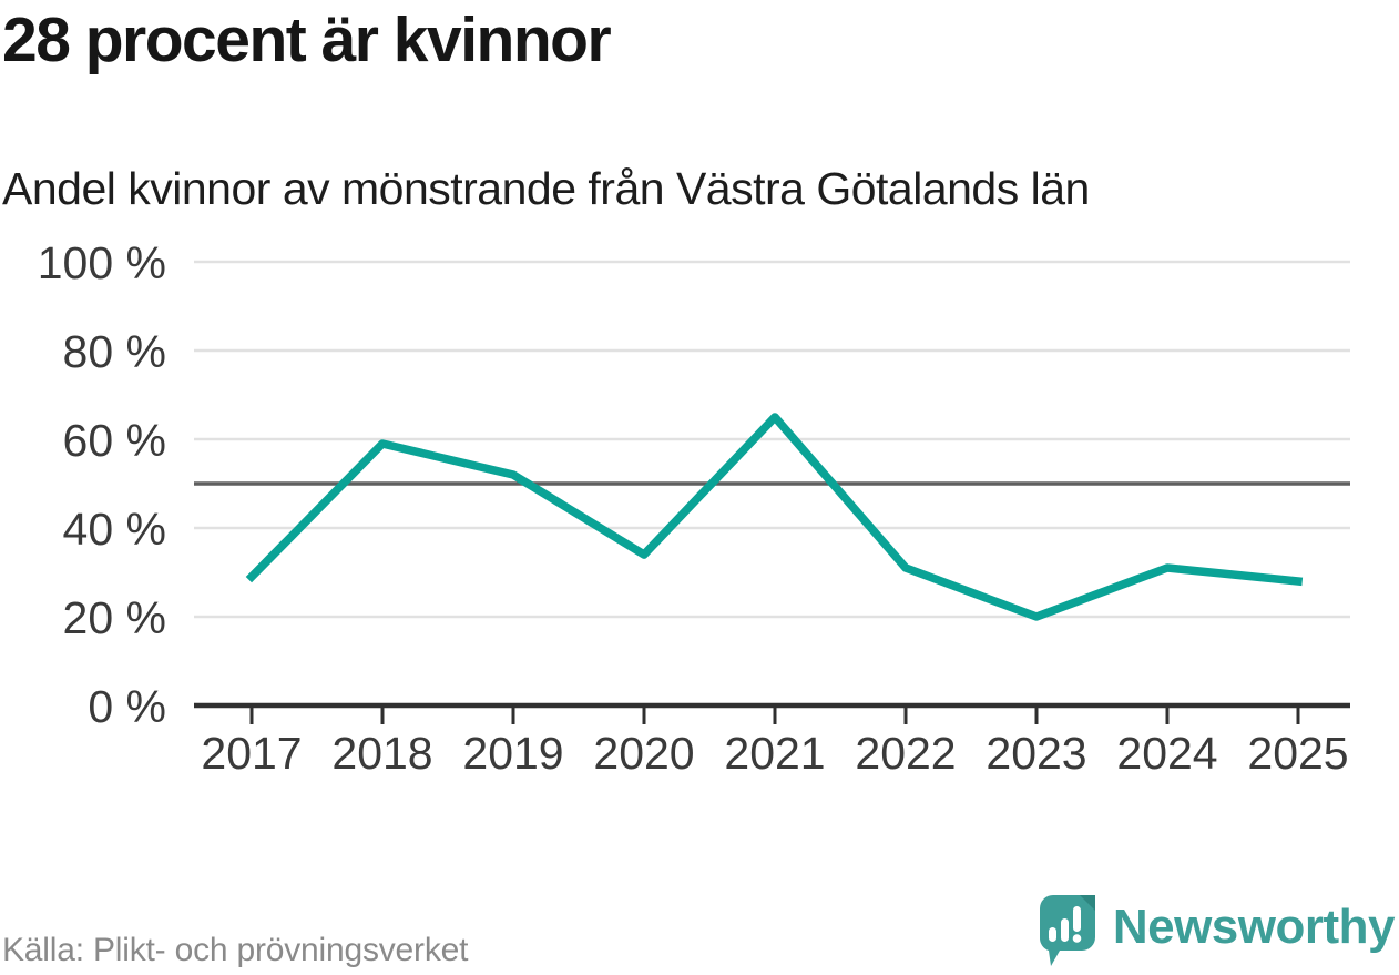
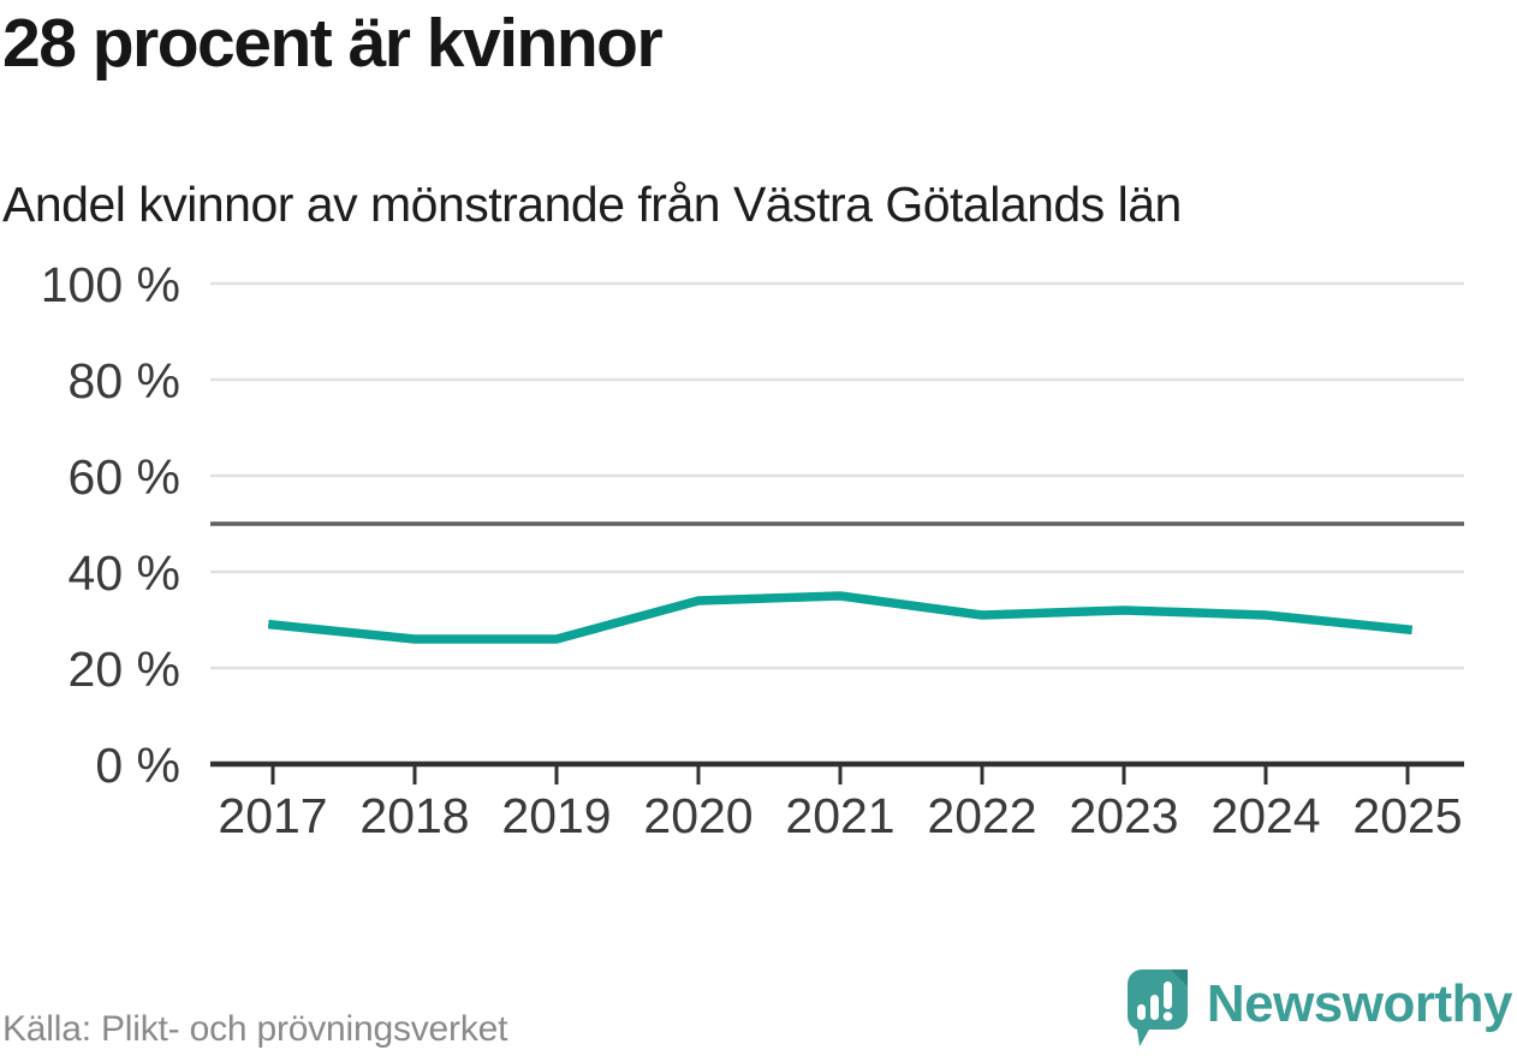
2018: 59% -> 26%
2019: 52% -> 26%
2021: 65% -> 35%
2023: 20% -> 32%
